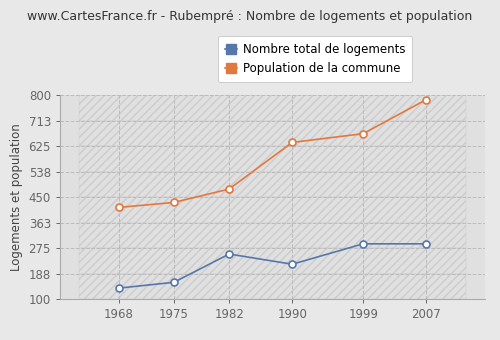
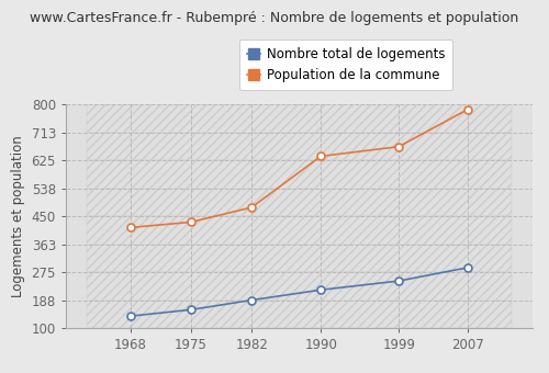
Nombre total de logements/1982: 255 -> 188
Nombre total de logements/1999: 290 -> 248
